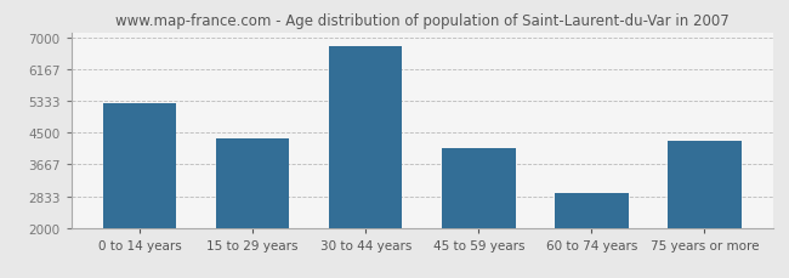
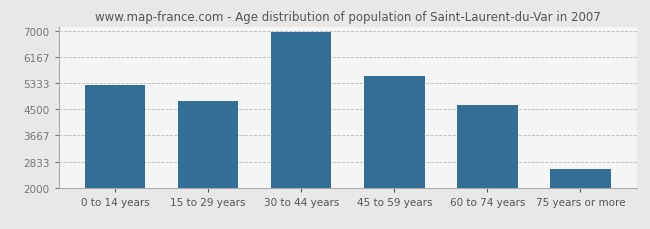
15 to 29 years: 4350 -> 4780
30 to 44 years: 6800 -> 6980
45 to 59 years: 4100 -> 5580
60 to 74 years: 2900 -> 4650
75 years or more: 4300 -> 2580
